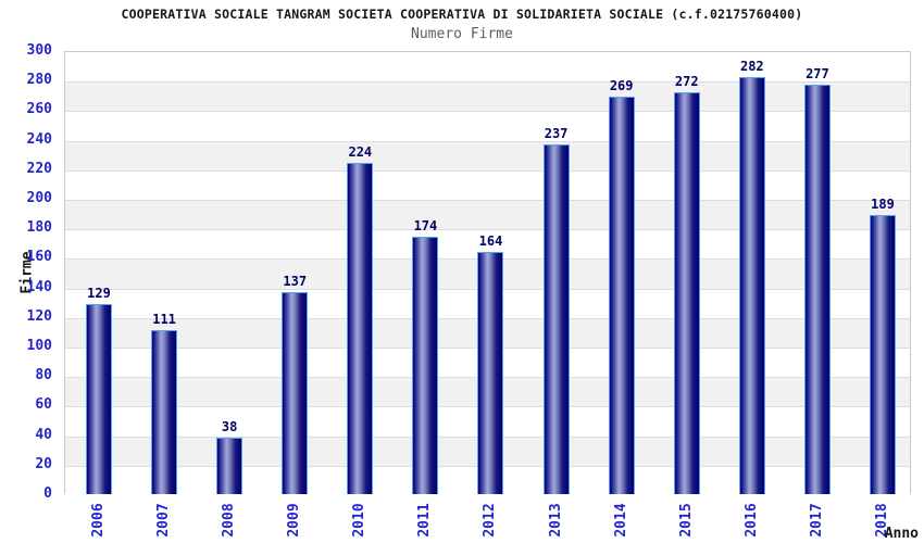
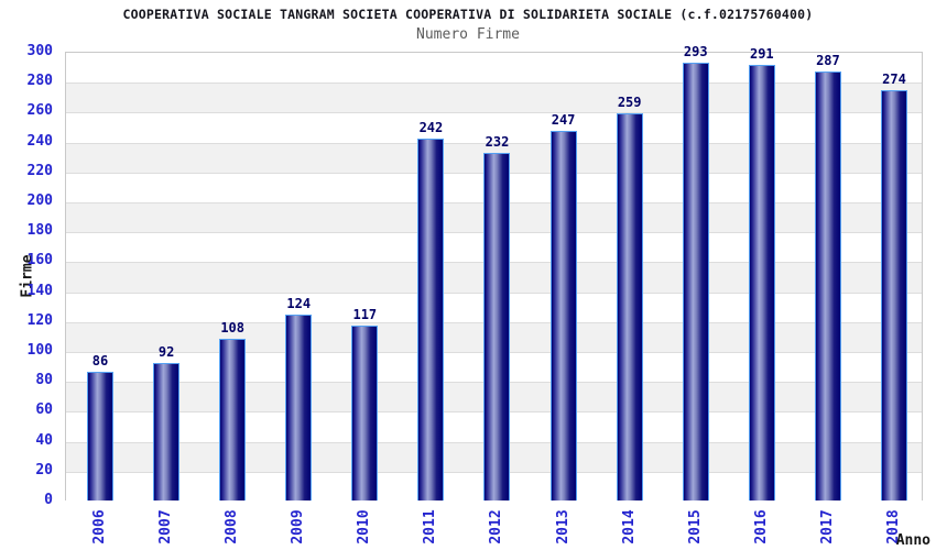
2006: 129 -> 86
2007: 111 -> 92
2008: 38 -> 108
2009: 137 -> 124
2010: 224 -> 117
2011: 174 -> 242
2012: 164 -> 232
2013: 237 -> 247
2014: 269 -> 259
2015: 272 -> 293
2016: 282 -> 291
2017: 277 -> 287
2018: 189 -> 274
